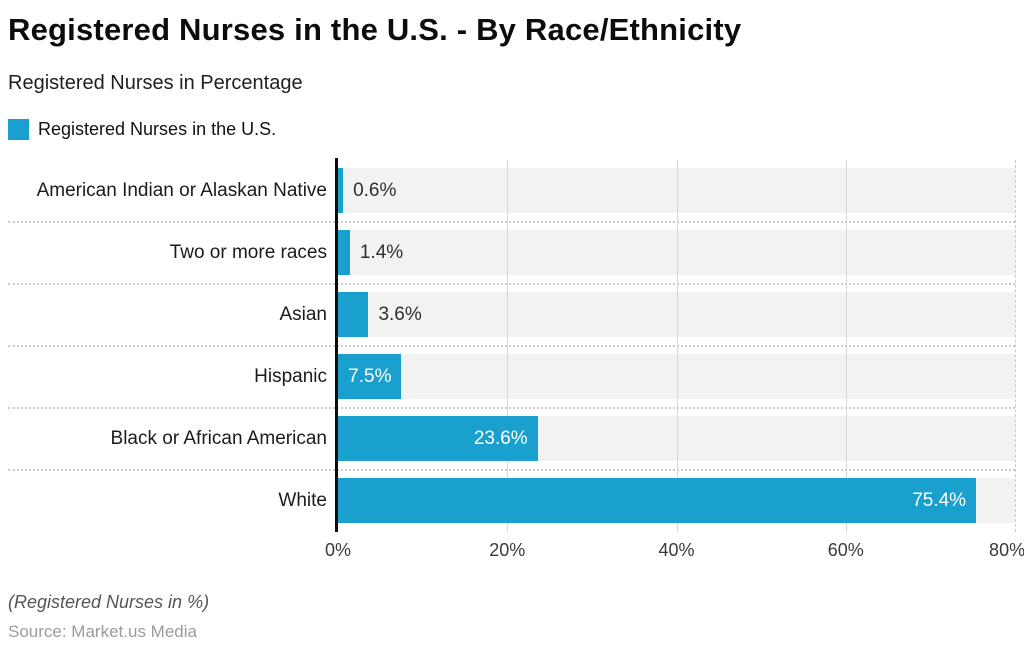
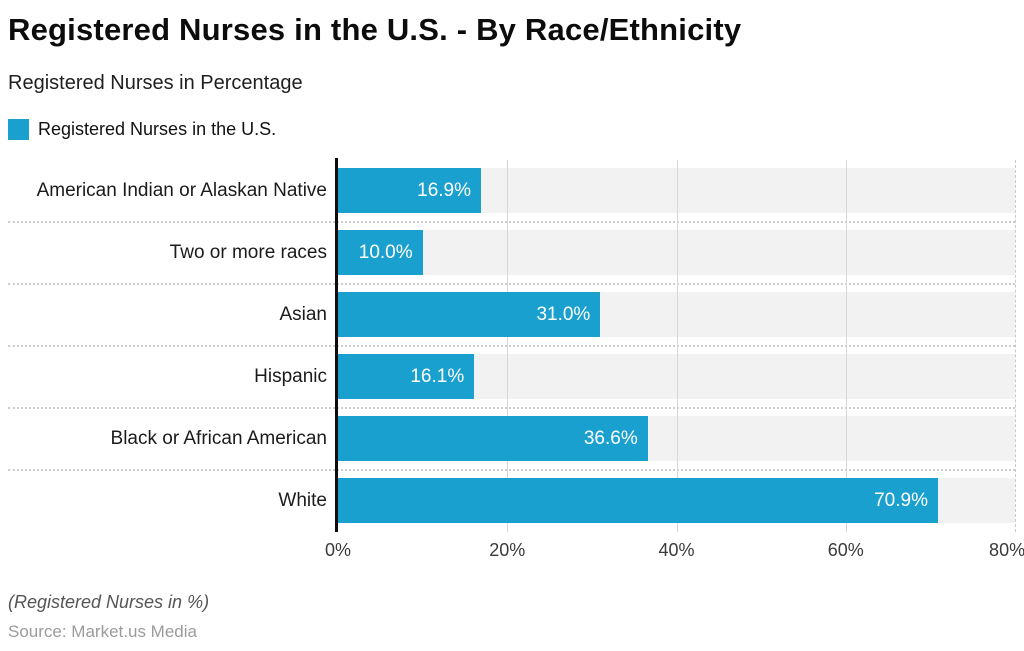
American Indian or Alaskan Native: 0.6% -> 16.9%
Two or more races: 1.4% -> 10.0%
Asian: 3.6% -> 31.0%
Hispanic: 7.5% -> 16.1%
Black or African American: 23.6% -> 36.6%
White: 75.4% -> 70.9%
